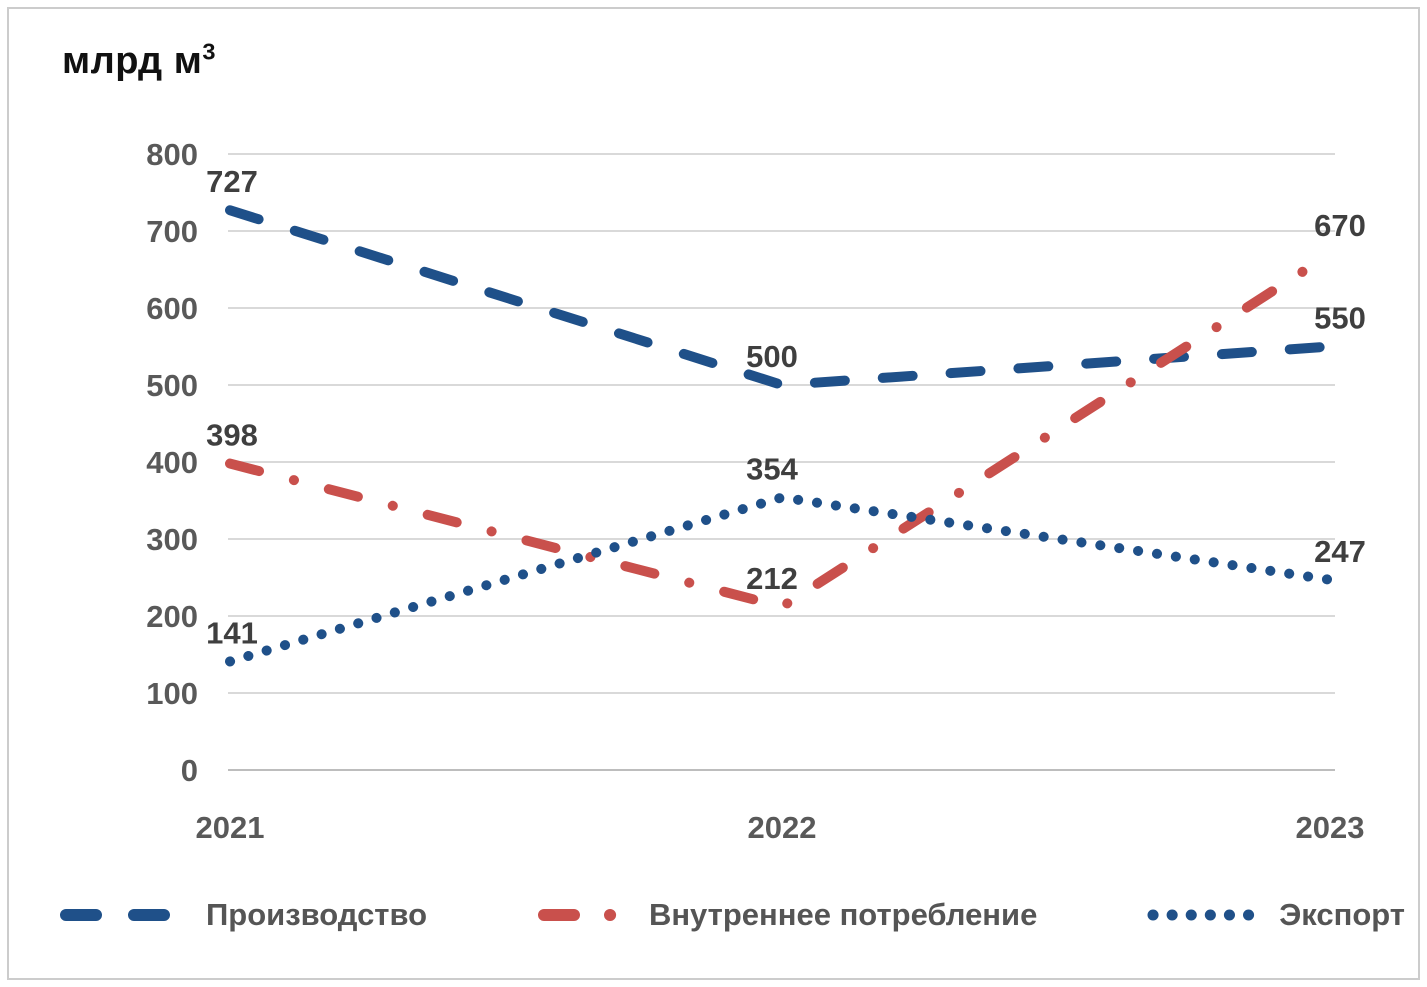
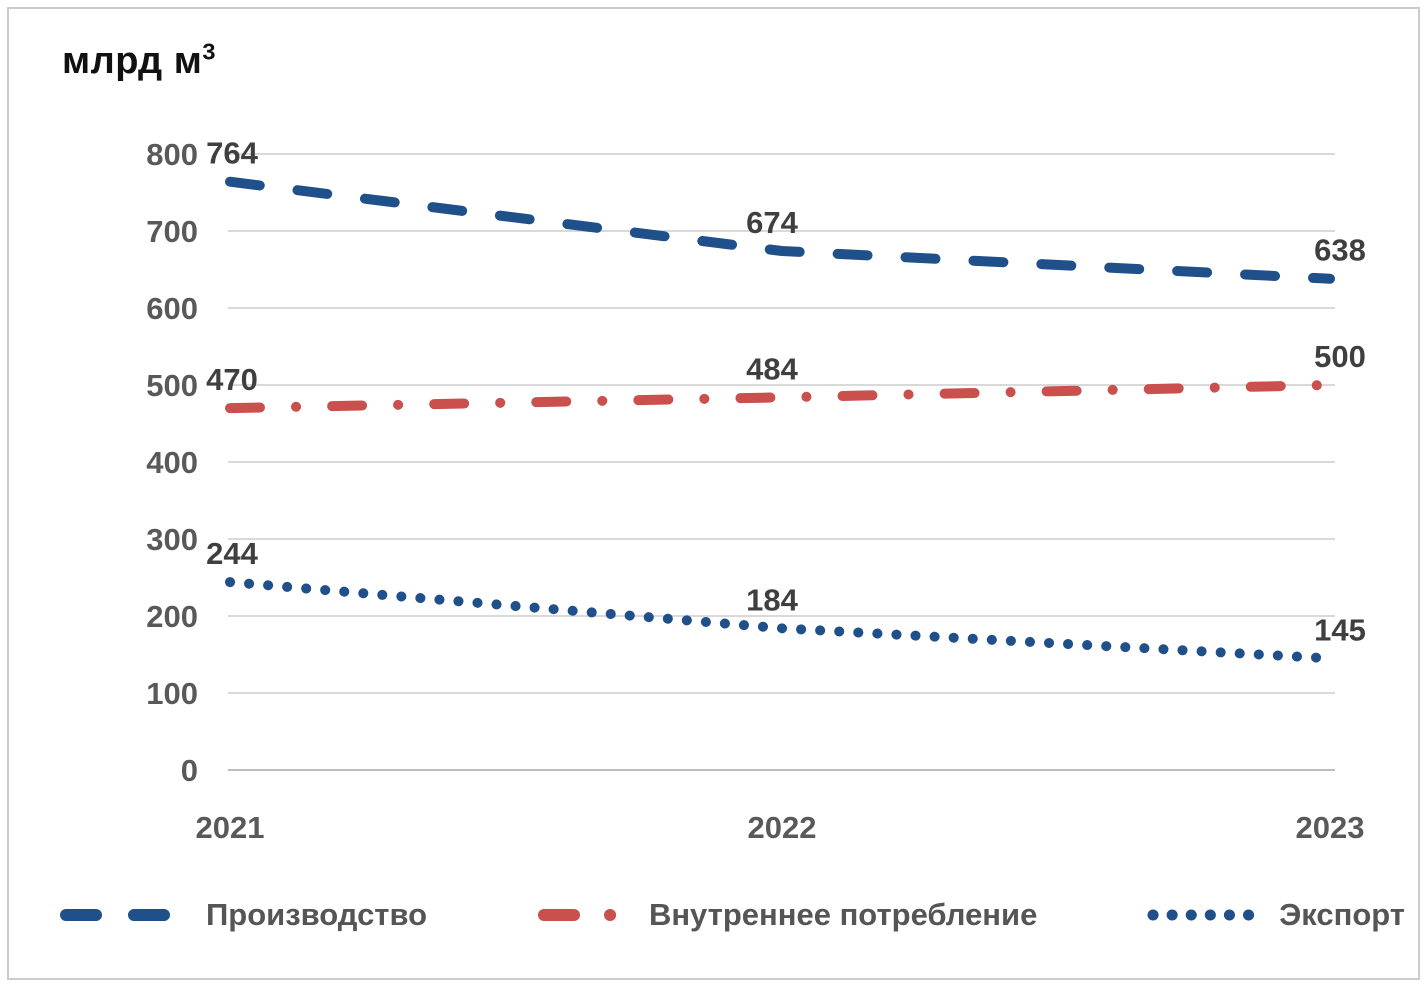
Производство/2021: 727 -> 764
Внутреннее потребление/2021: 398 -> 470
Экспорт/2021: 141 -> 244
Производство/2022: 500 -> 674
Внутреннее потребление/2022: 212 -> 484
Экспорт/2022: 354 -> 184
Производство/2023: 550 -> 638
Внутреннее потребление/2023: 670 -> 500
Экспорт/2023: 247 -> 145
